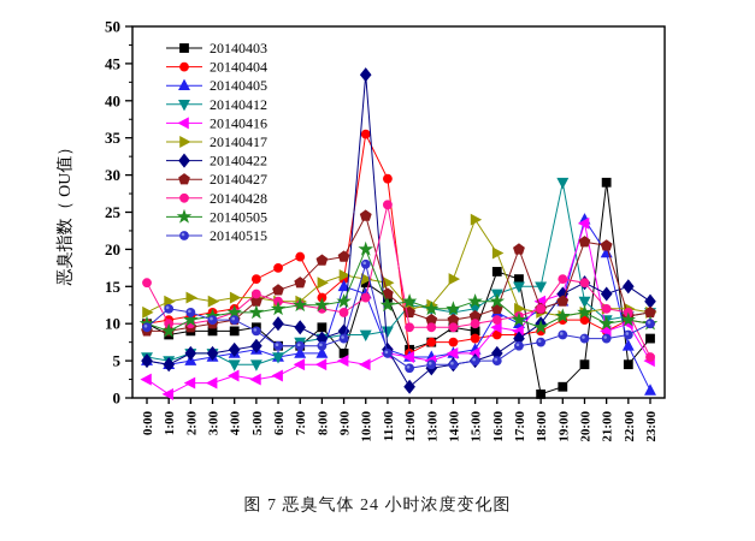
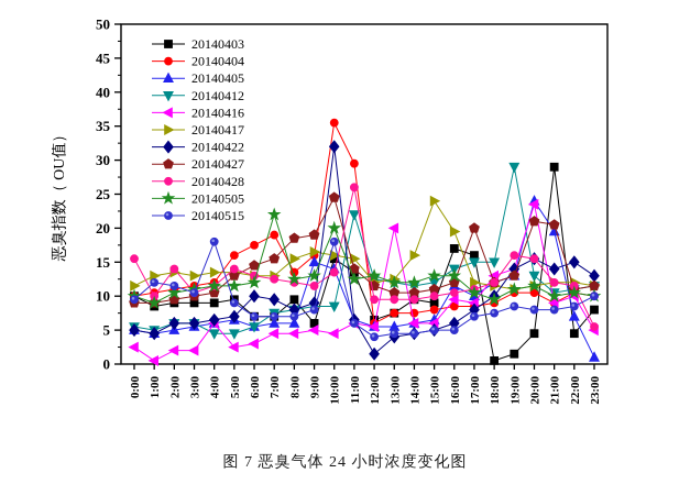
20140428/2:00: 10 -> 14
20140416/4:00: 3 -> 6
20140515/4:00: 10 -> 18
20140505/7:00: 12 -> 22
20140422/10:00: 44 -> 32
20140412/11:00: 9 -> 22
20140416/13:00: 5 -> 20
